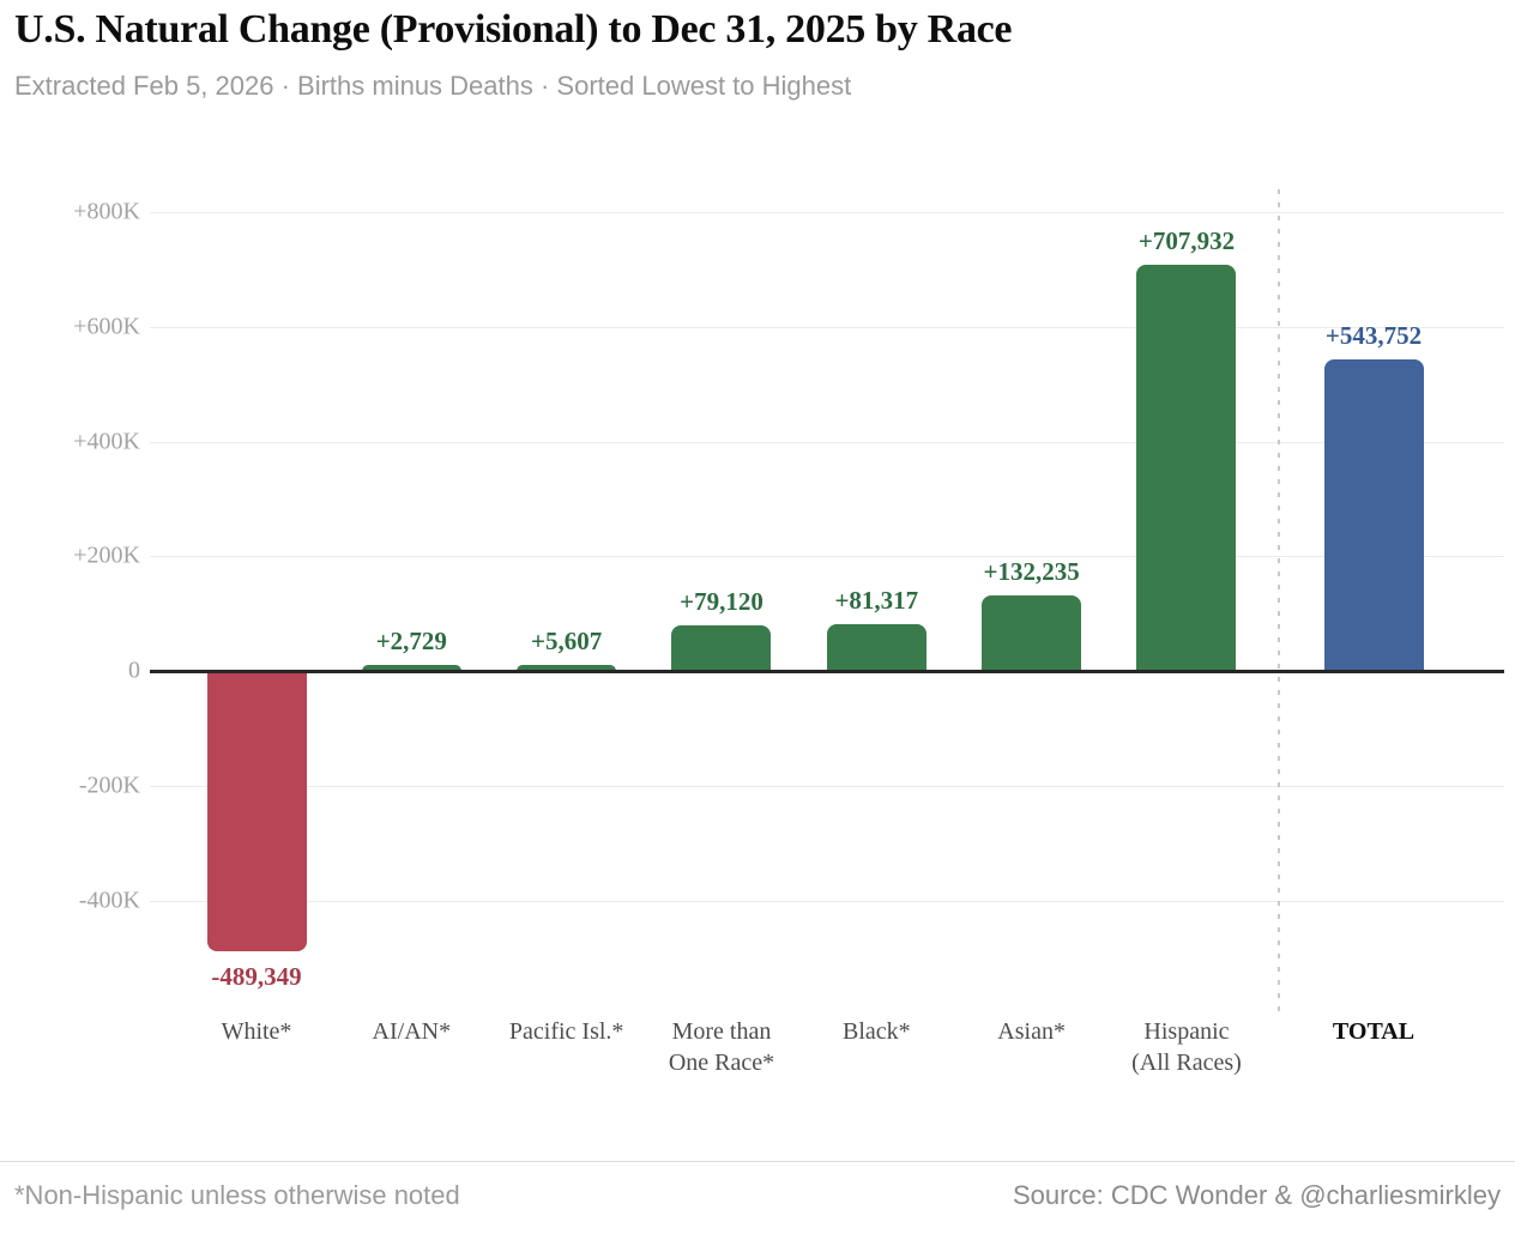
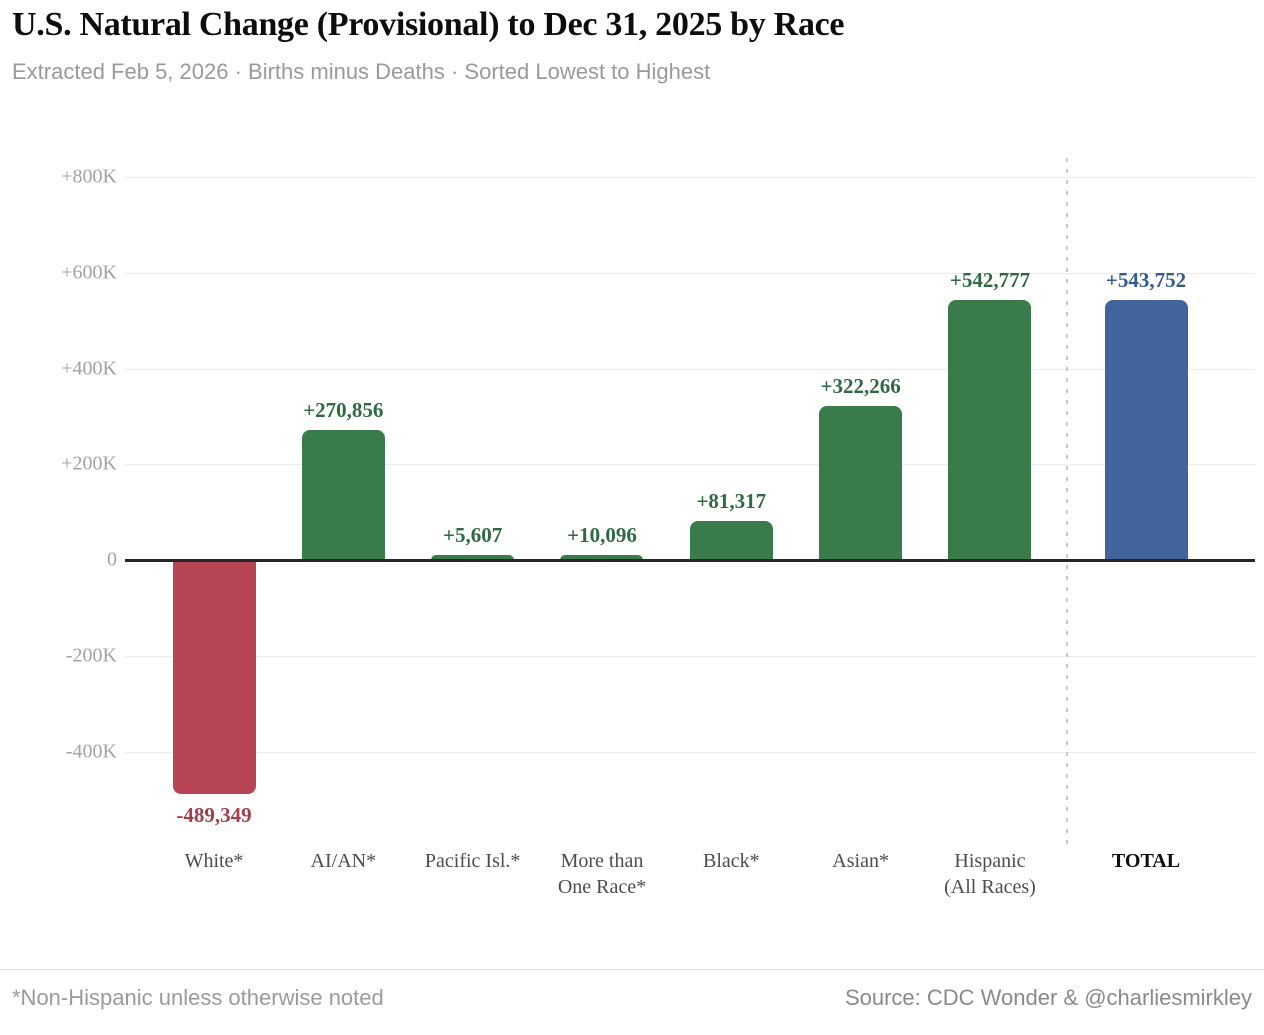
AI/AN*: +2,729 -> +270,856
More than One Race*: +79,120 -> +10,096
Asian*: +132,235 -> +322,266
Hispanic (All Races): +707,932 -> +542,777
